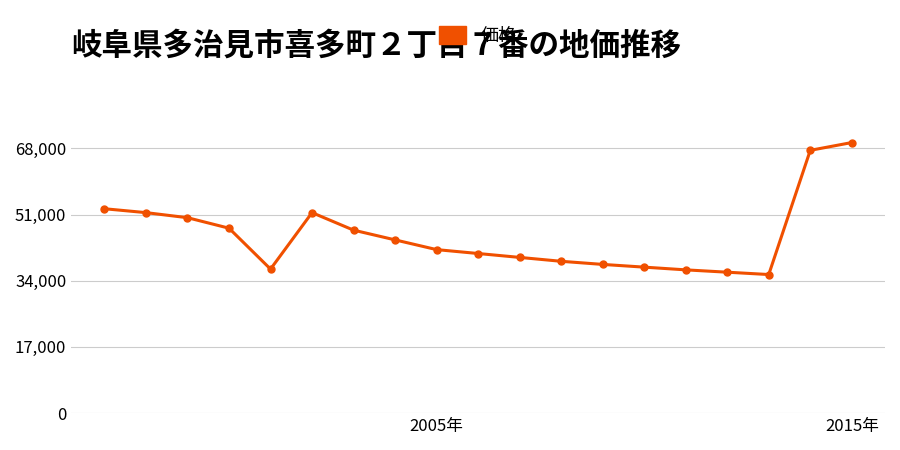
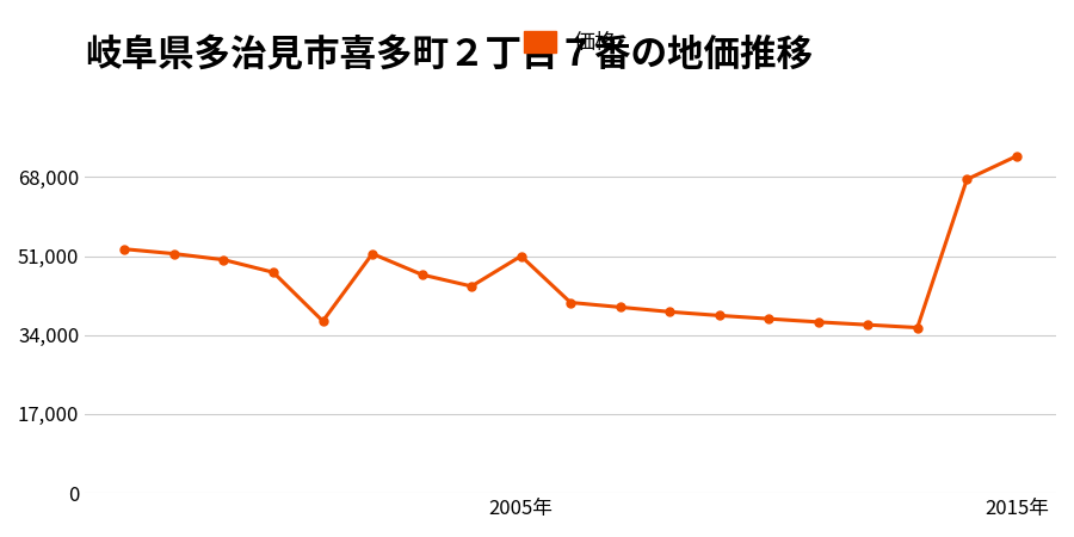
2005年: 42,000 -> 51,000
2015年: 69,500 -> 72,500
